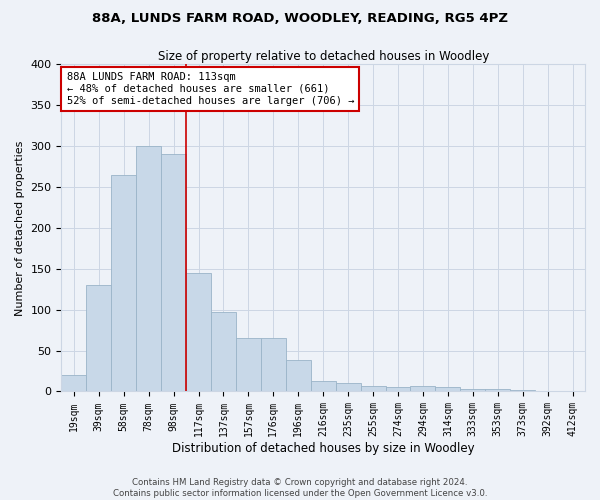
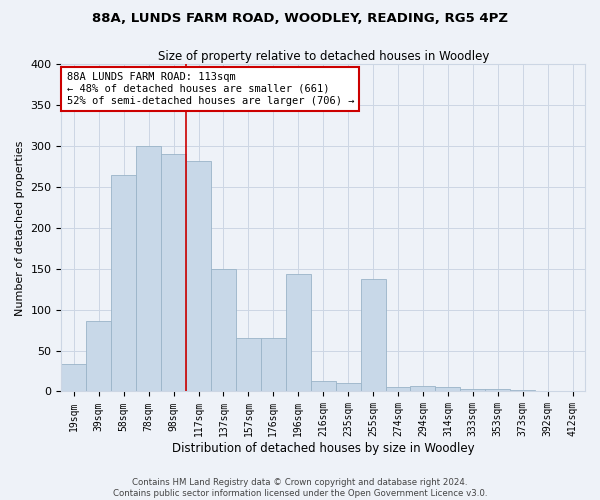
19sqm: 20 -> 34
39sqm: 130 -> 86
117sqm: 145 -> 282
137sqm: 97 -> 150
196sqm: 38 -> 144
255sqm: 7 -> 138
